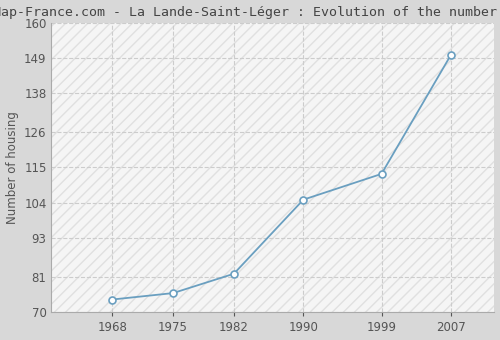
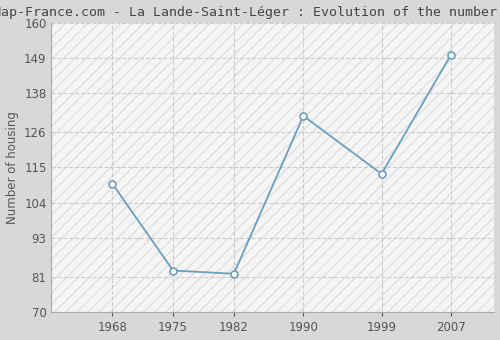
1968: 74 -> 110
1975: 76 -> 83
1990: 105 -> 131
